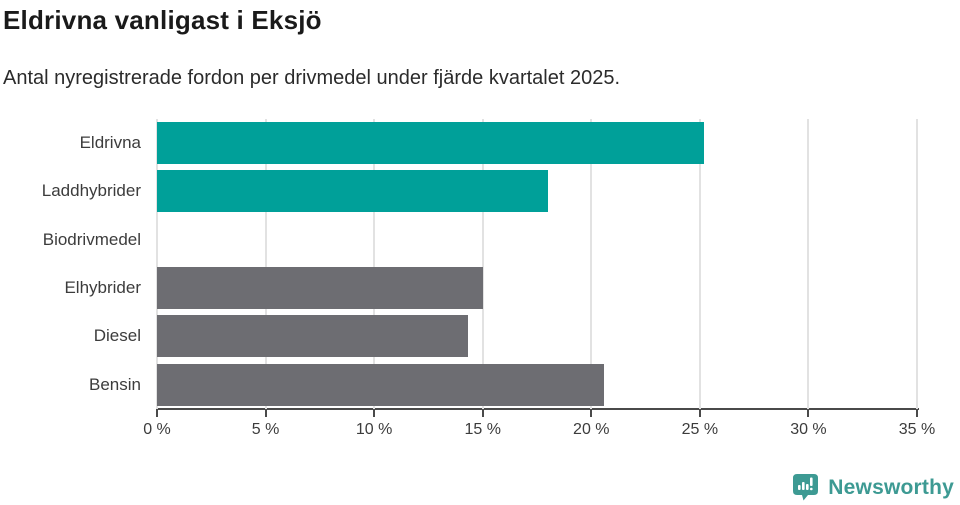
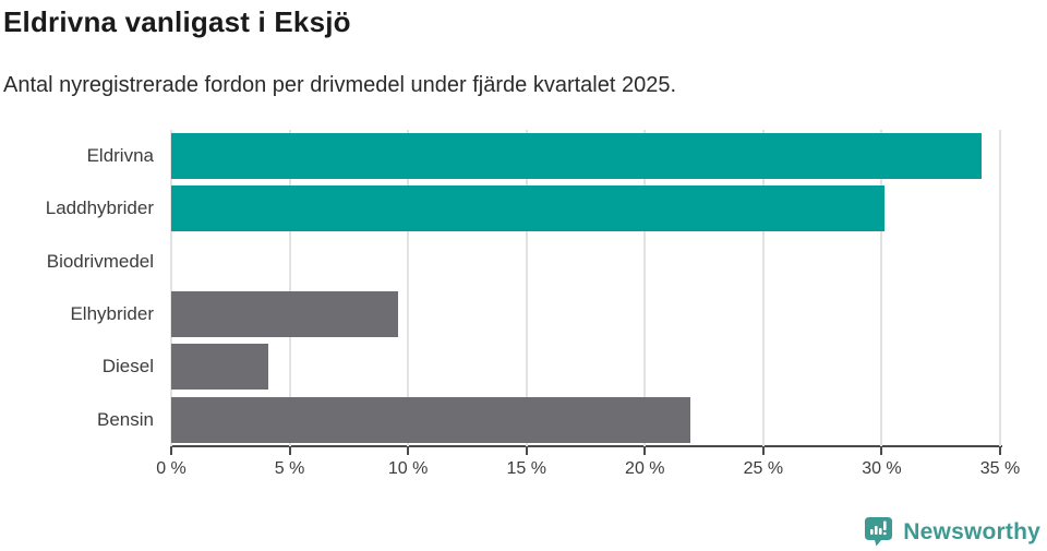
Eldrivna: 25.2% -> 34.2%
Laddhybrider: 18.0% -> 30.1%
Elhybrider: 15.0% -> 9.6%
Diesel: 14.3% -> 4.1%
Bensin: 20.6% -> 21.9%
